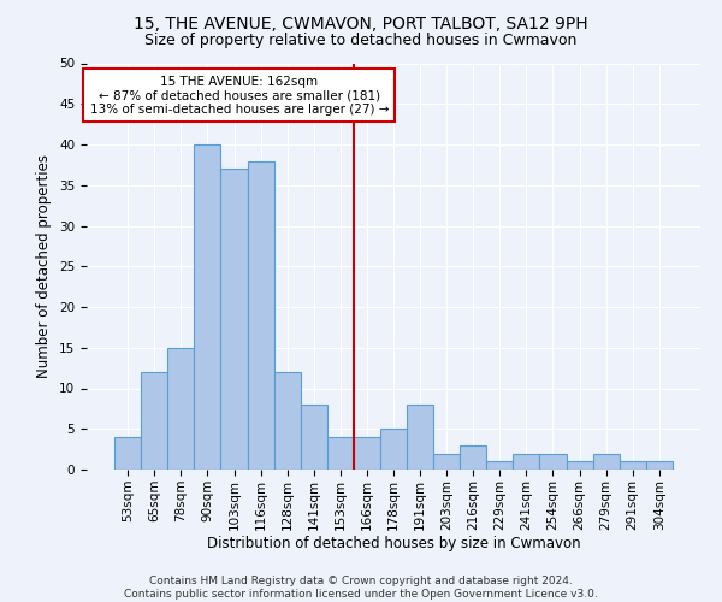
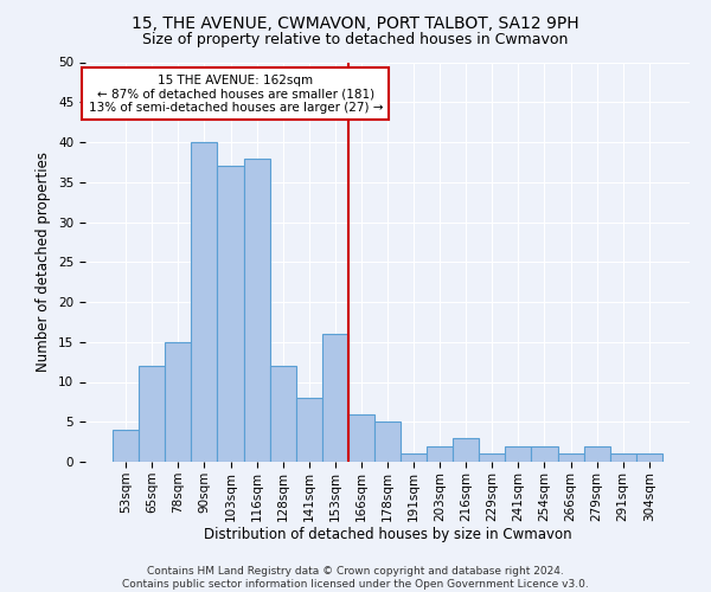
153sqm: 4 -> 16
166sqm: 4 -> 6
191sqm: 8 -> 1
